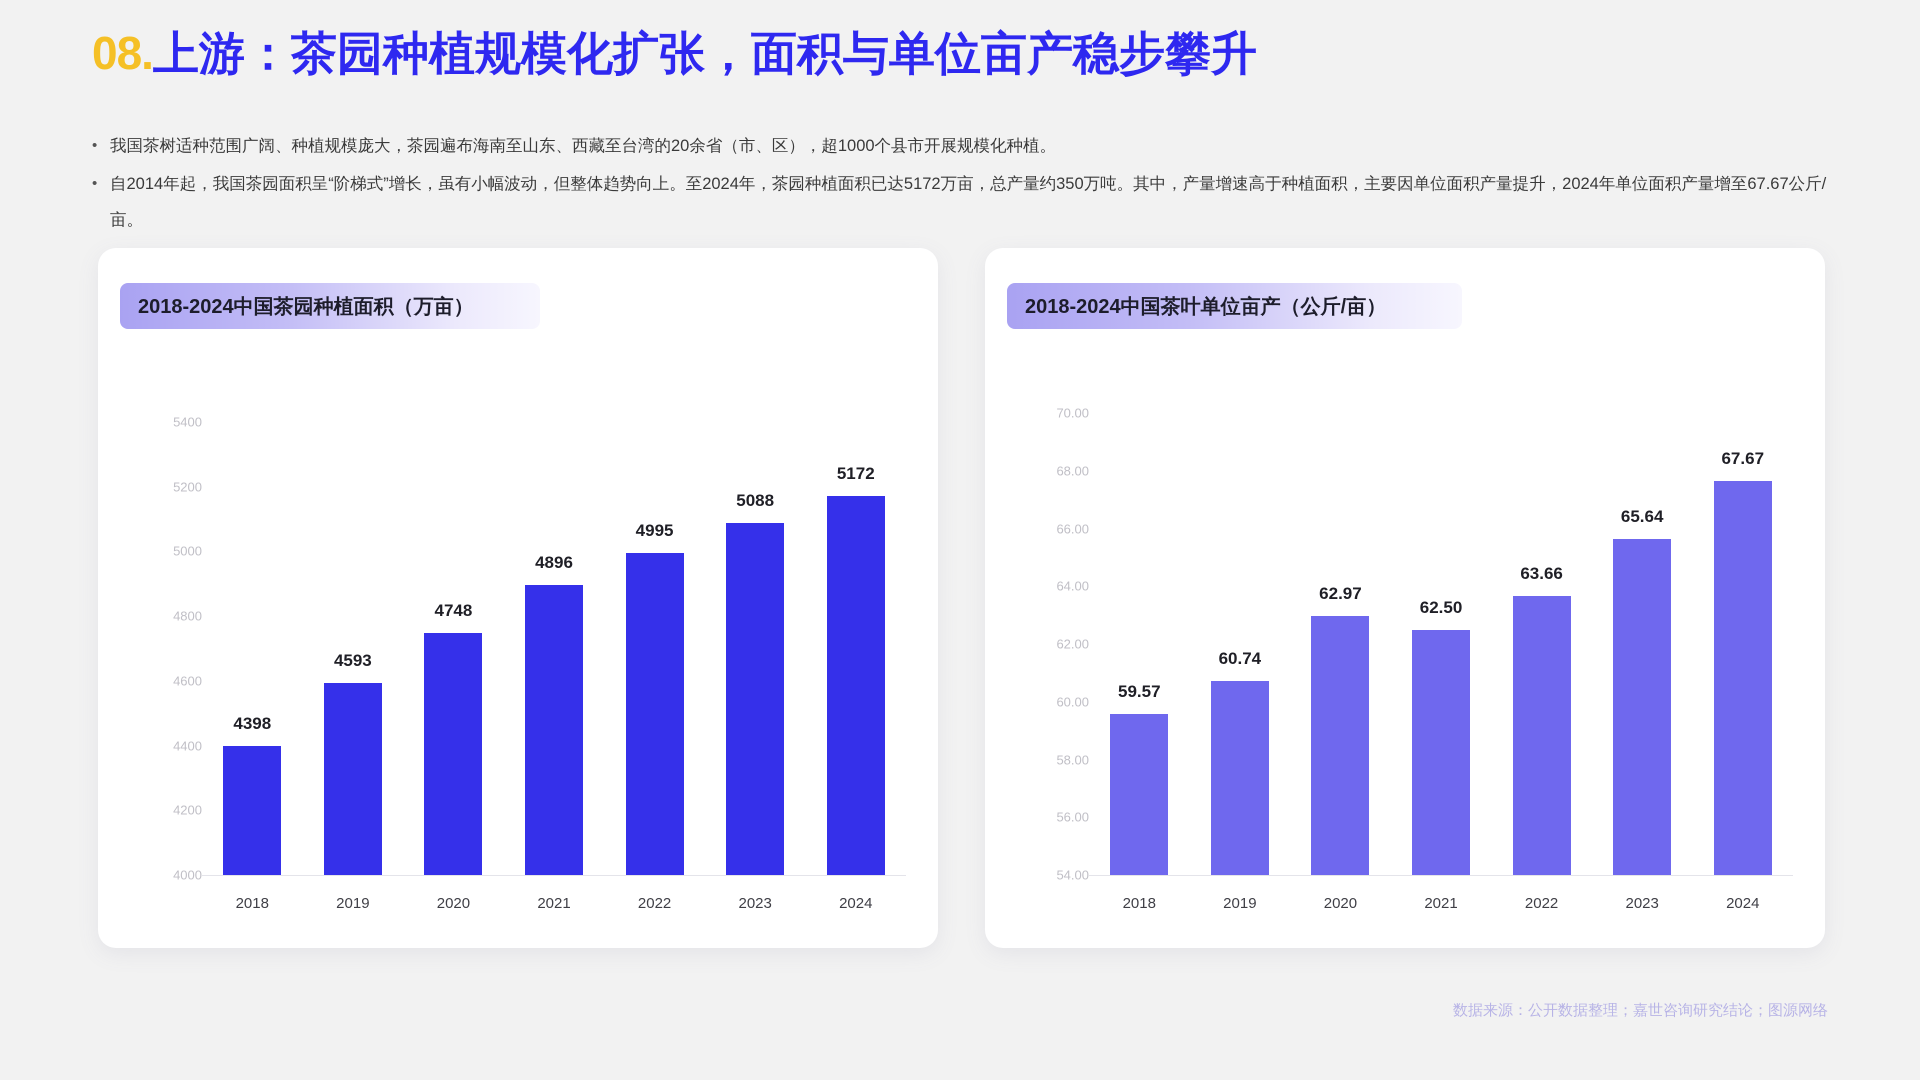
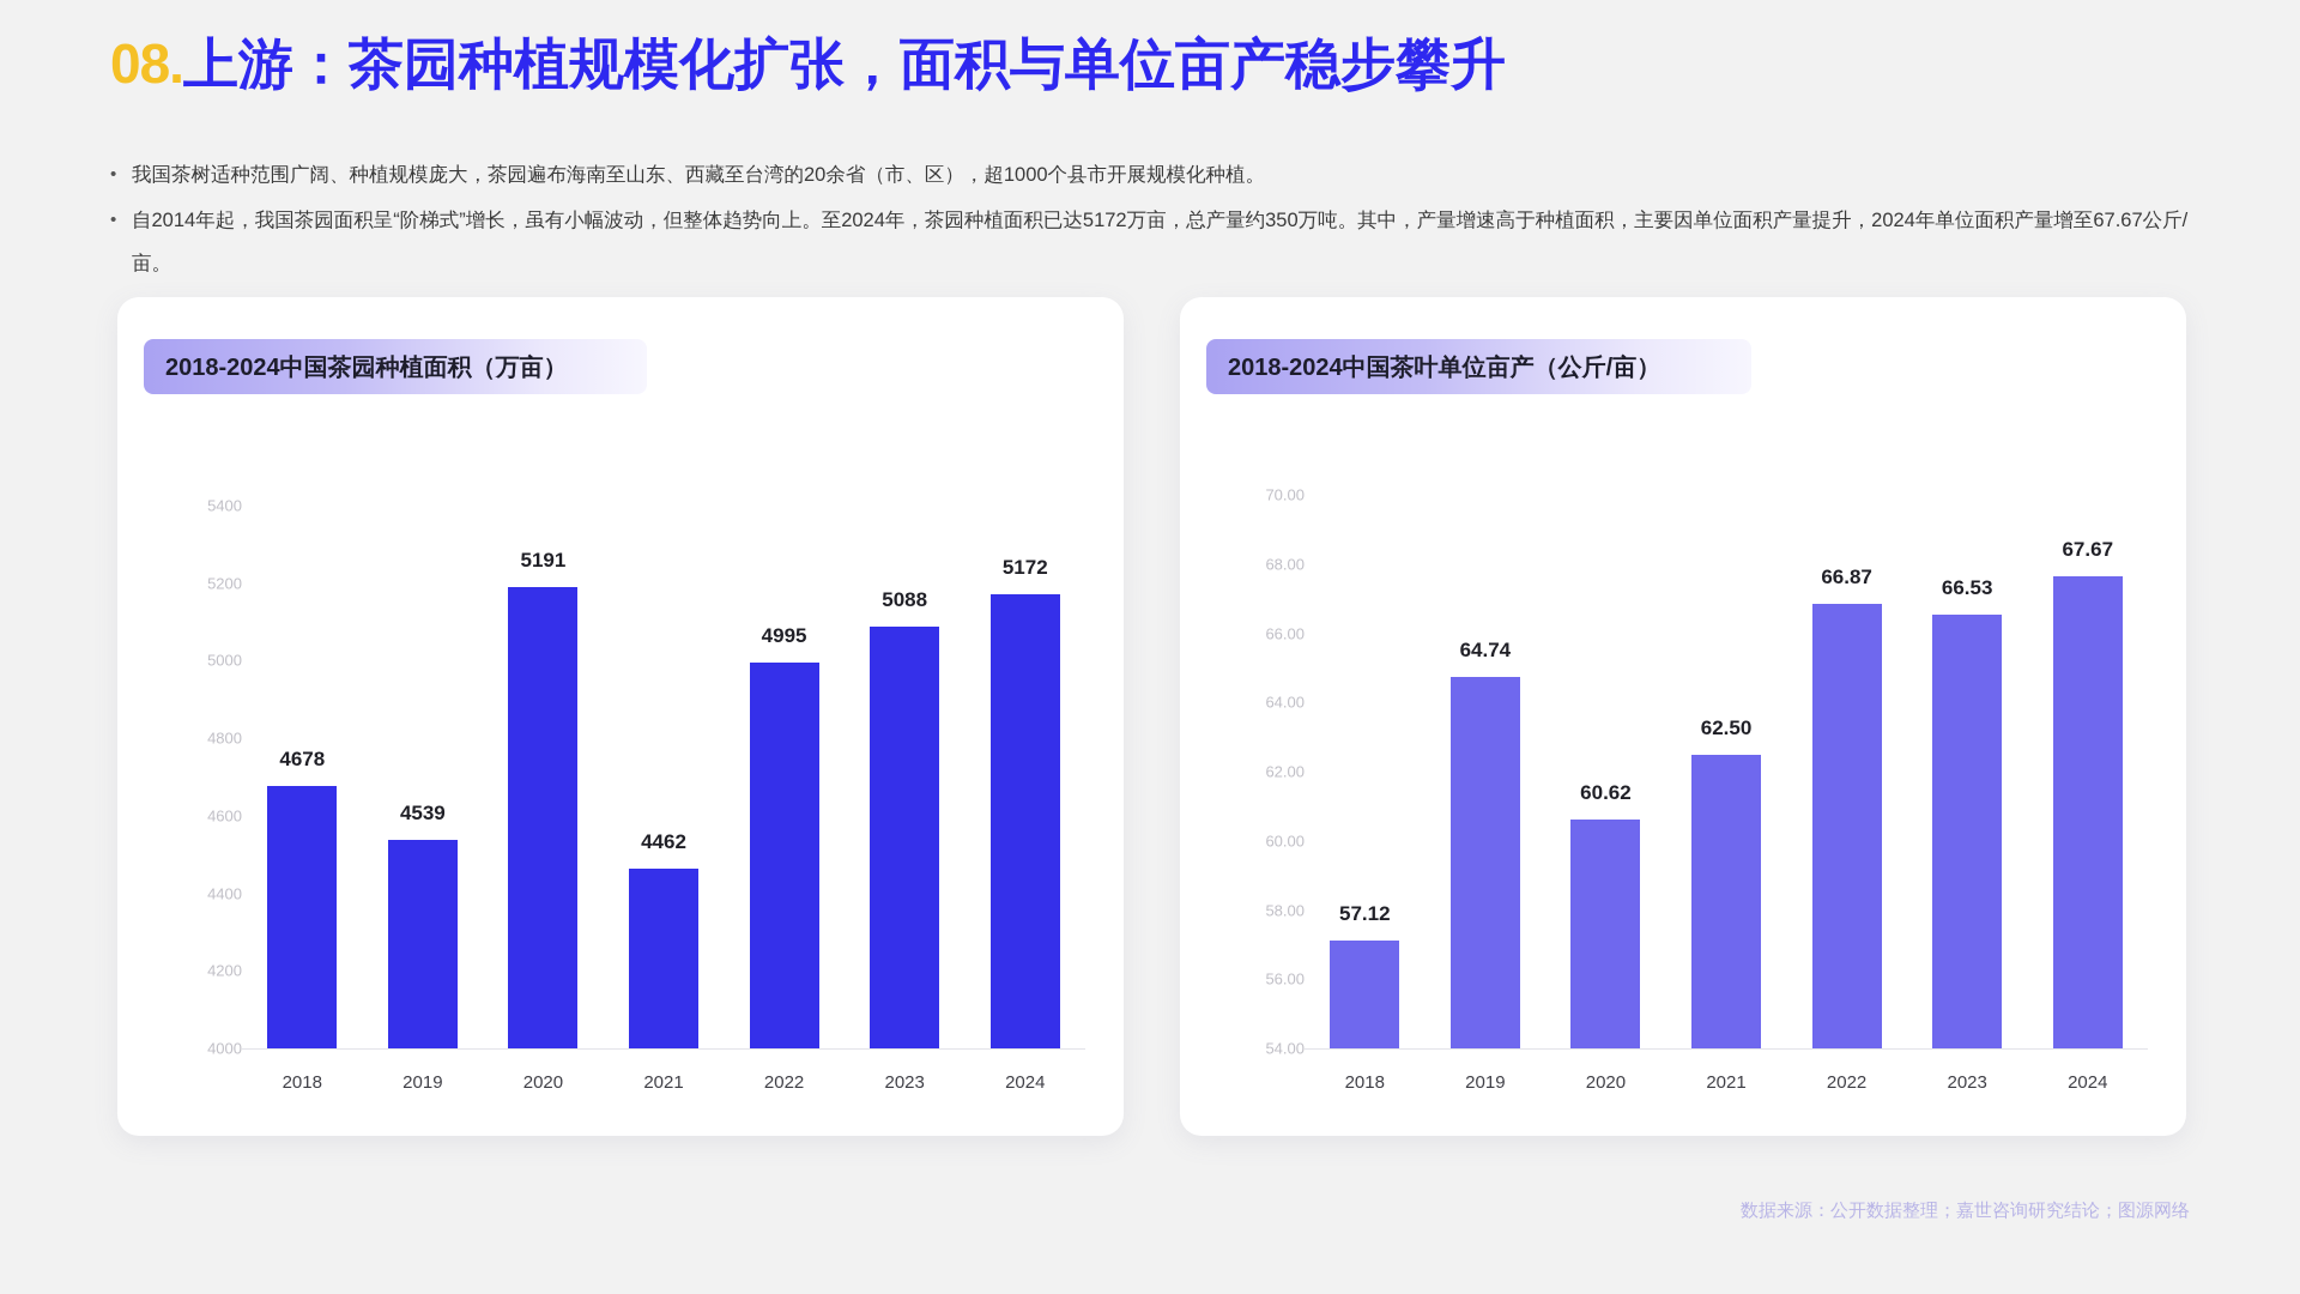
2018-2024中国茶园种植面积（万亩）/2018: 4398 -> 4678
2018-2024中国茶园种植面积（万亩）/2019: 4593 -> 4539
2018-2024中国茶园种植面积（万亩）/2020: 4748 -> 5191
2018-2024中国茶园种植面积（万亩）/2021: 4896 -> 4462
2018-2024中国茶叶单位亩产（公斤/亩）/2018: 59.57 -> 57.12
2018-2024中国茶叶单位亩产（公斤/亩）/2019: 60.74 -> 64.74
2018-2024中国茶叶单位亩产（公斤/亩）/2020: 62.97 -> 60.62
2018-2024中国茶叶单位亩产（公斤/亩）/2022: 63.66 -> 66.87
2018-2024中国茶叶单位亩产（公斤/亩）/2023: 65.64 -> 66.53
